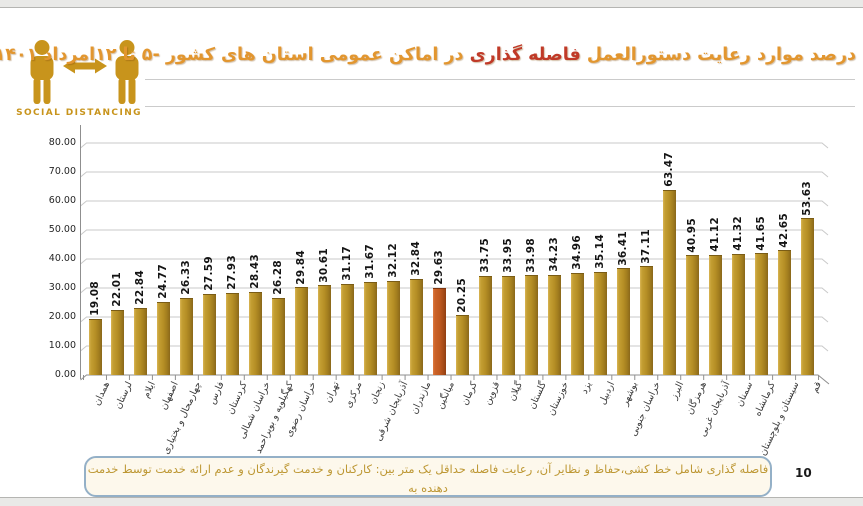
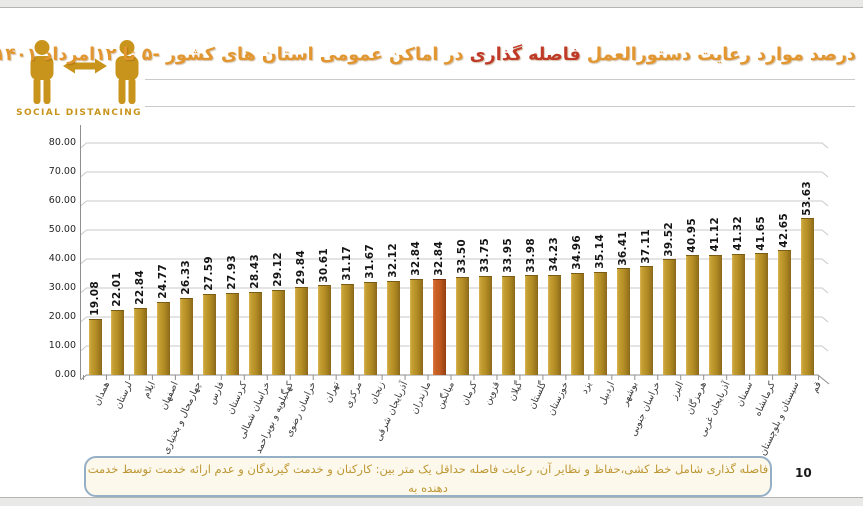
کهگیلویه و بویراحمد: 26.28 -> 29.12
میانگین: 29.63 -> 32.84
کرمان: 20.25 -> 33.50
البرز: 63.47 -> 39.52
